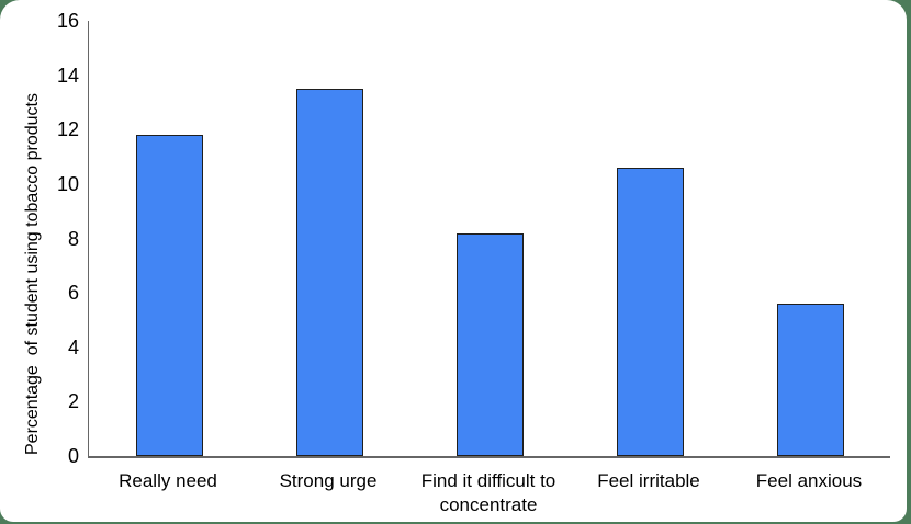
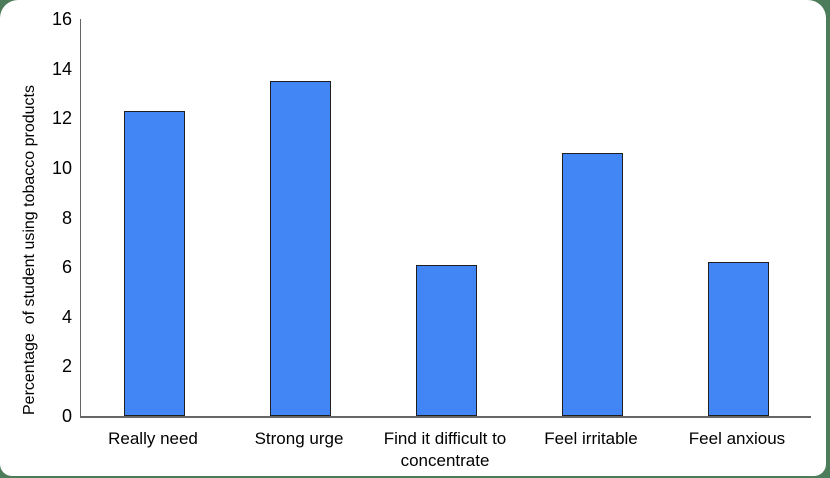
Really need: 11.8 -> 12.3
Find it difficult to concentrate: 8.2 -> 6.1
Feel anxious: 5.6 -> 6.2
